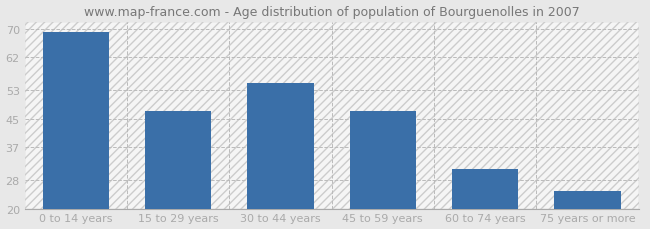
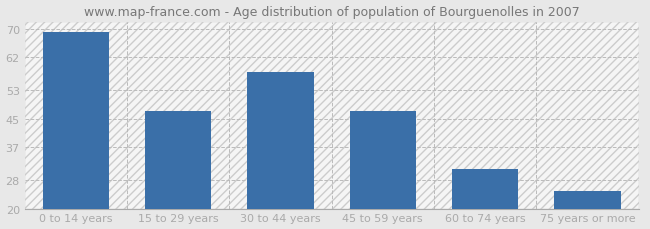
30 to 44 years: 55 -> 58
